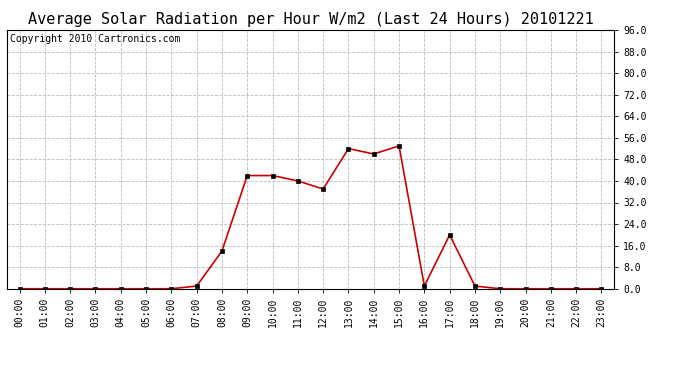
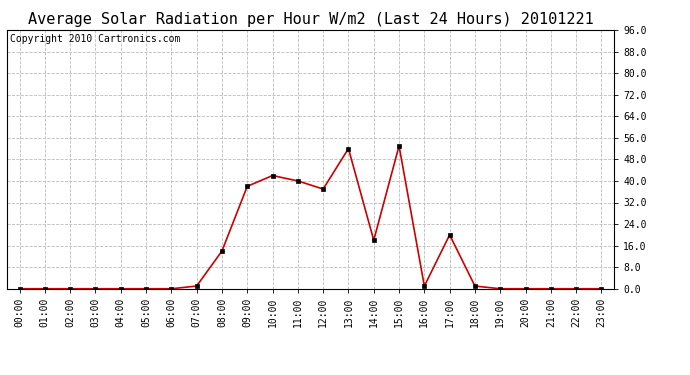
09:00: 42 -> 38
14:00: 50 -> 18
